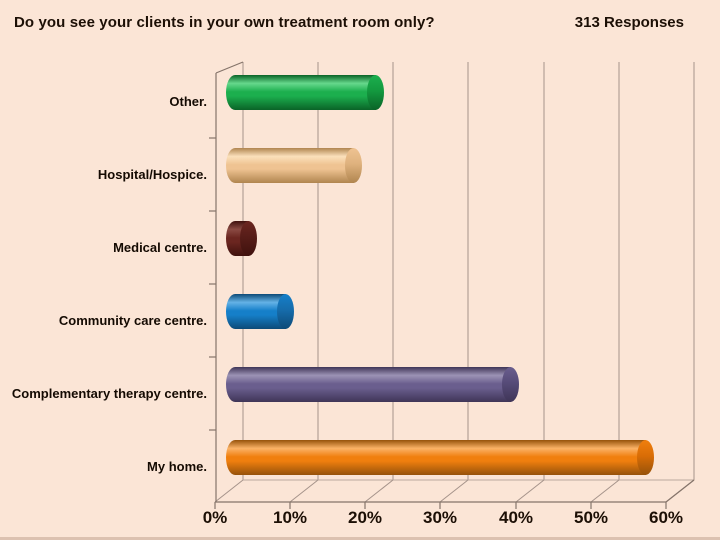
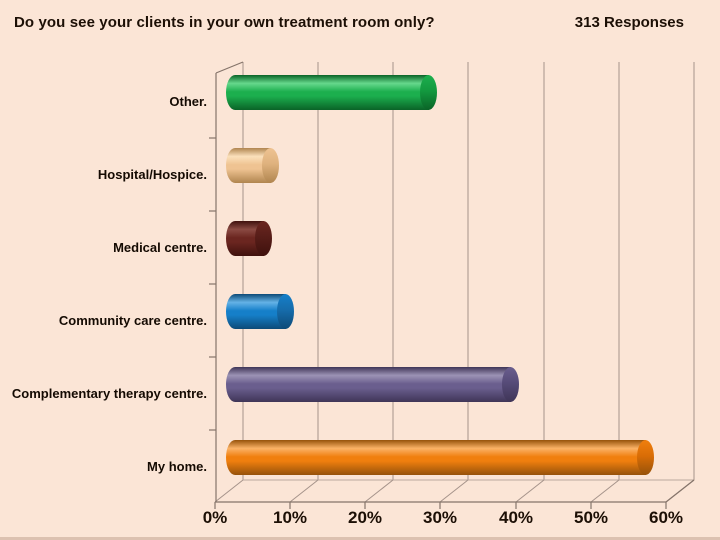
Other.: 20% -> 27%
Hospital/Hospice.: 17% -> 6%
Medical centre.: 3% -> 5%
